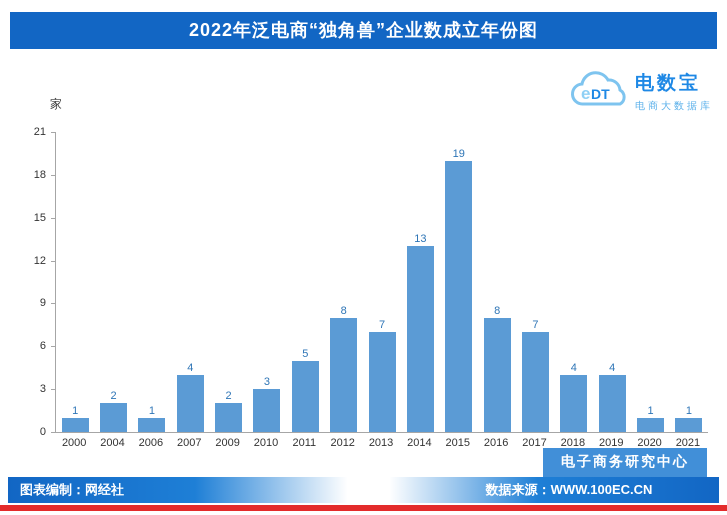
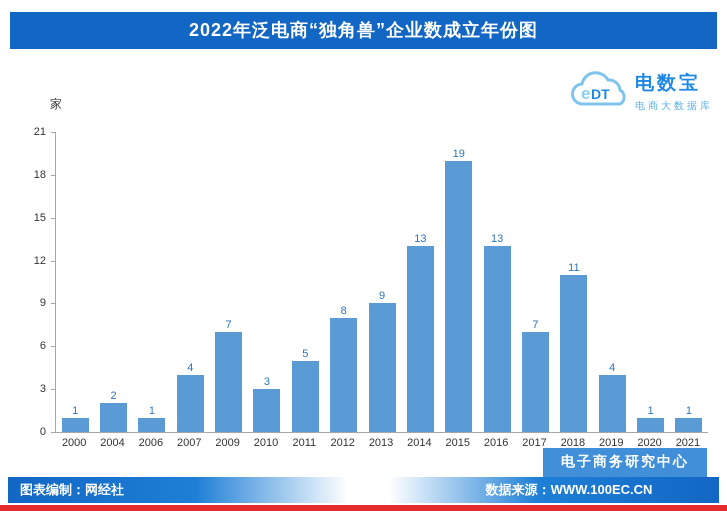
2009: 2 -> 7
2013: 7 -> 9
2016: 8 -> 13
2018: 4 -> 11
